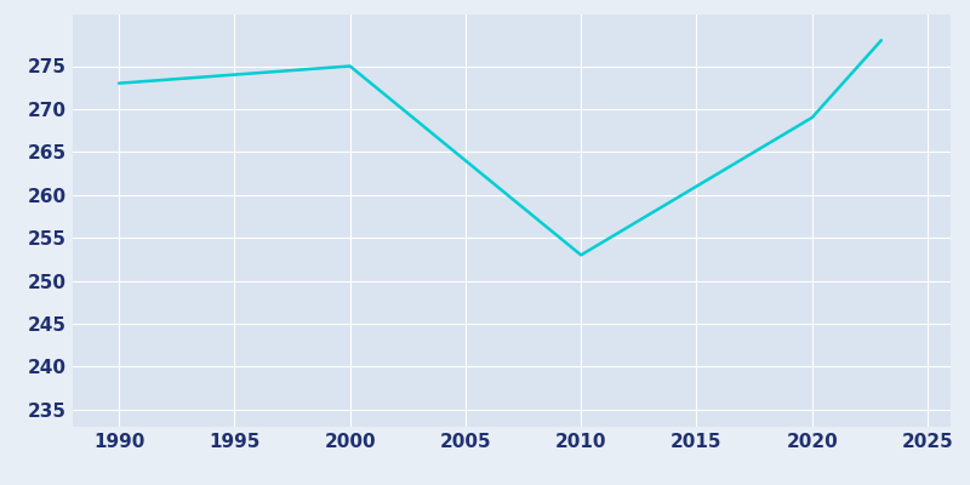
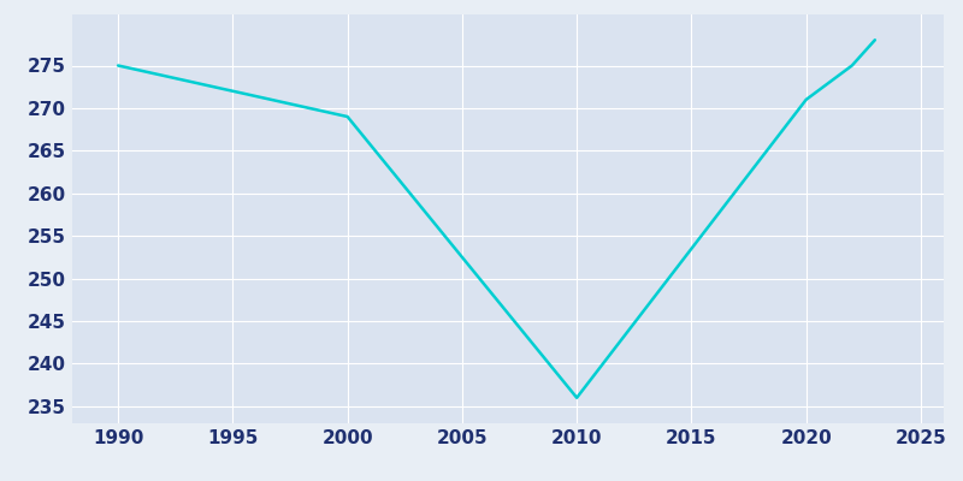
1990: 273 -> 275
2000: 275 -> 269
2010: 253 -> 236
2020: 269 -> 271
